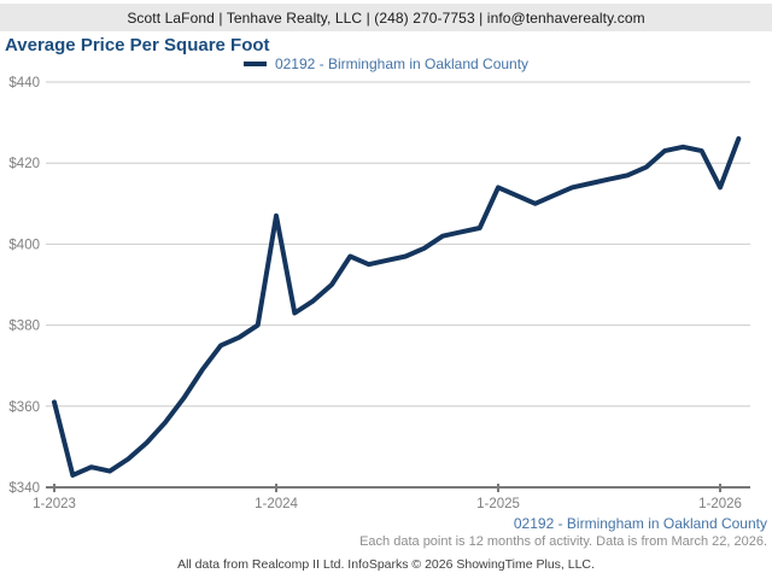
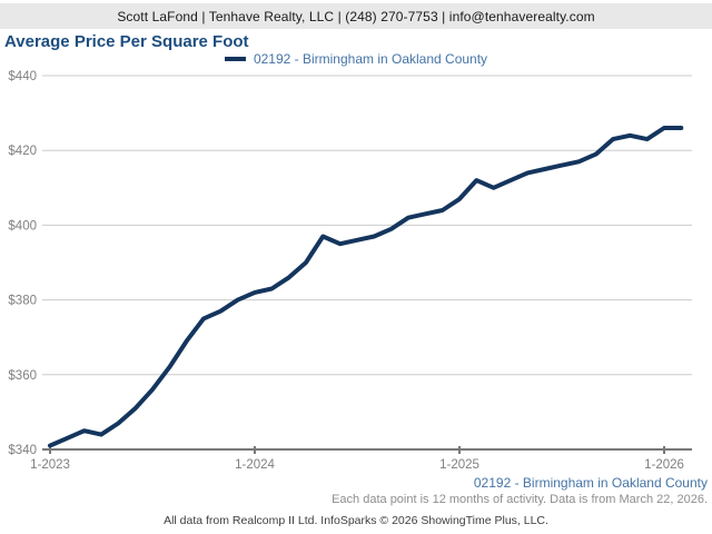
1-2023: $361 -> $341
1-2024: $407 -> $382
1-2025: $414 -> $407
1-2026: $414 -> $426
